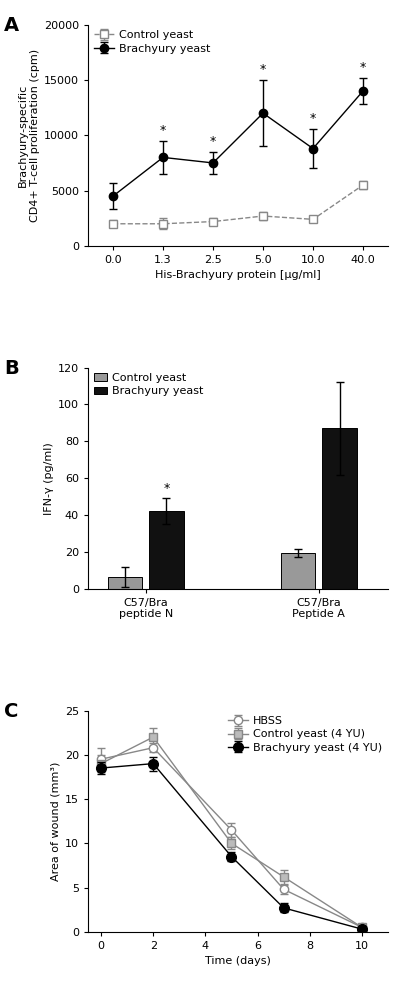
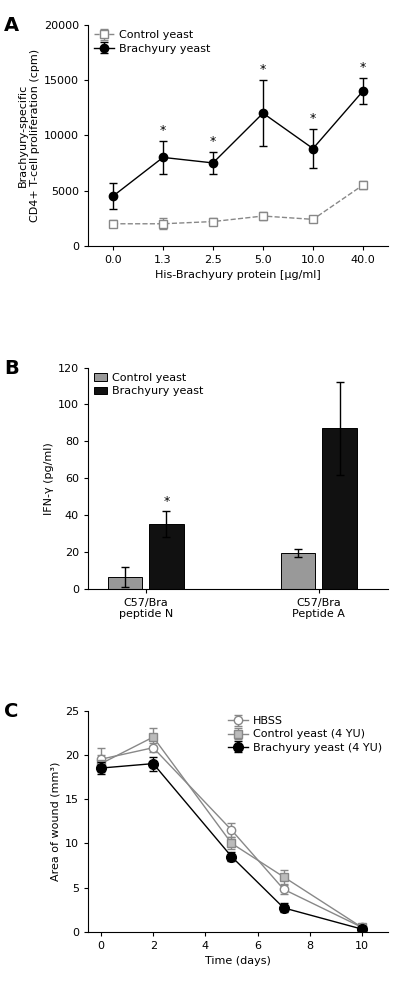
Brachyury yeast/C57/Bra peptide N: 42 -> 35
